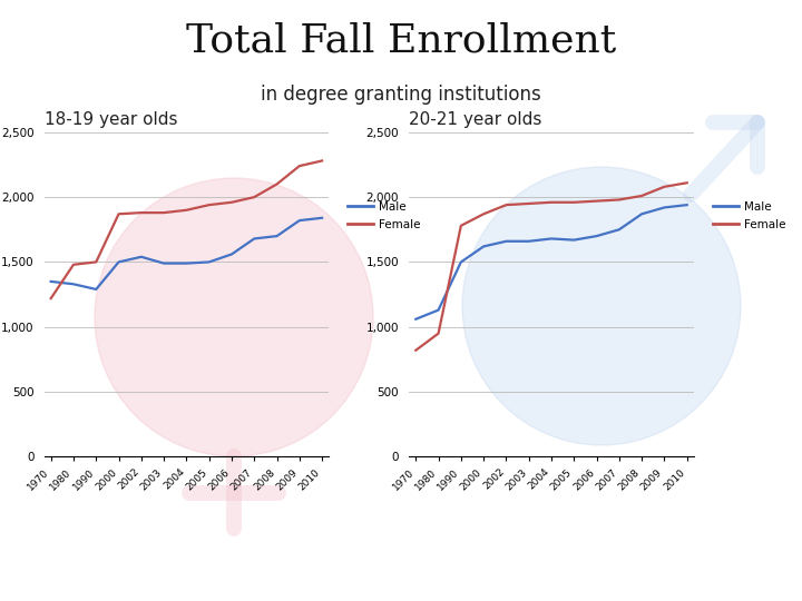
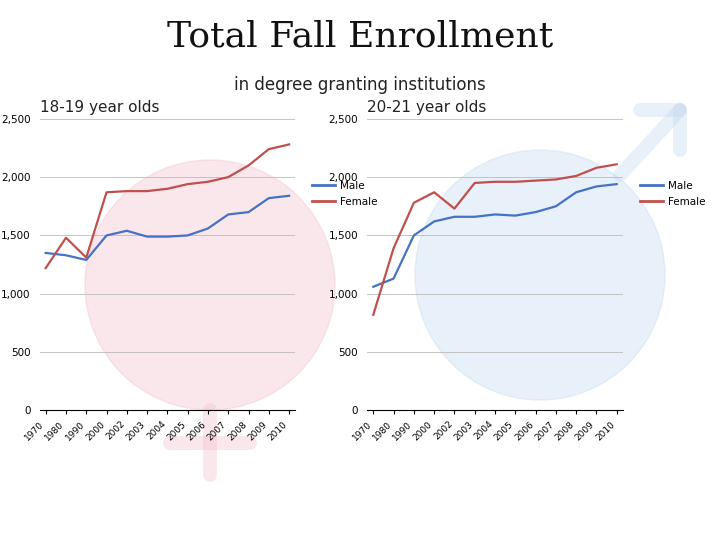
18-19 year olds/Female/1990: 1,500 -> 1,310
20-21 year olds/Female/1980: 950 -> 1,390
20-21 year olds/Female/2002: 1,940 -> 1,730
